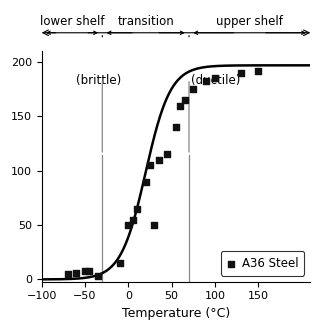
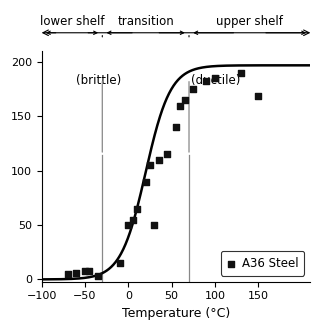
A36 Steel/150: 192 -> 169
